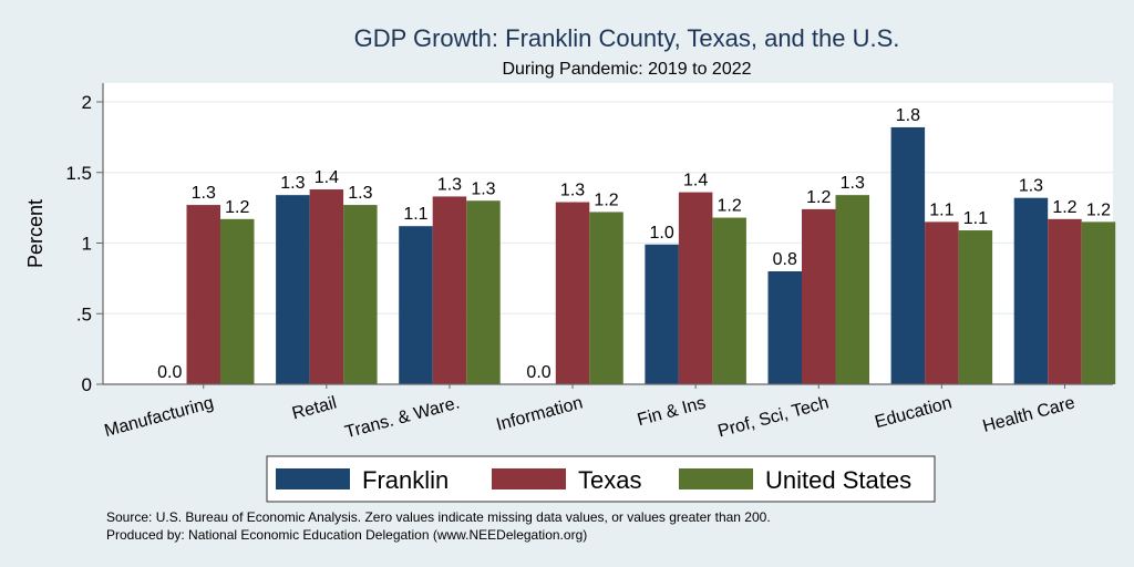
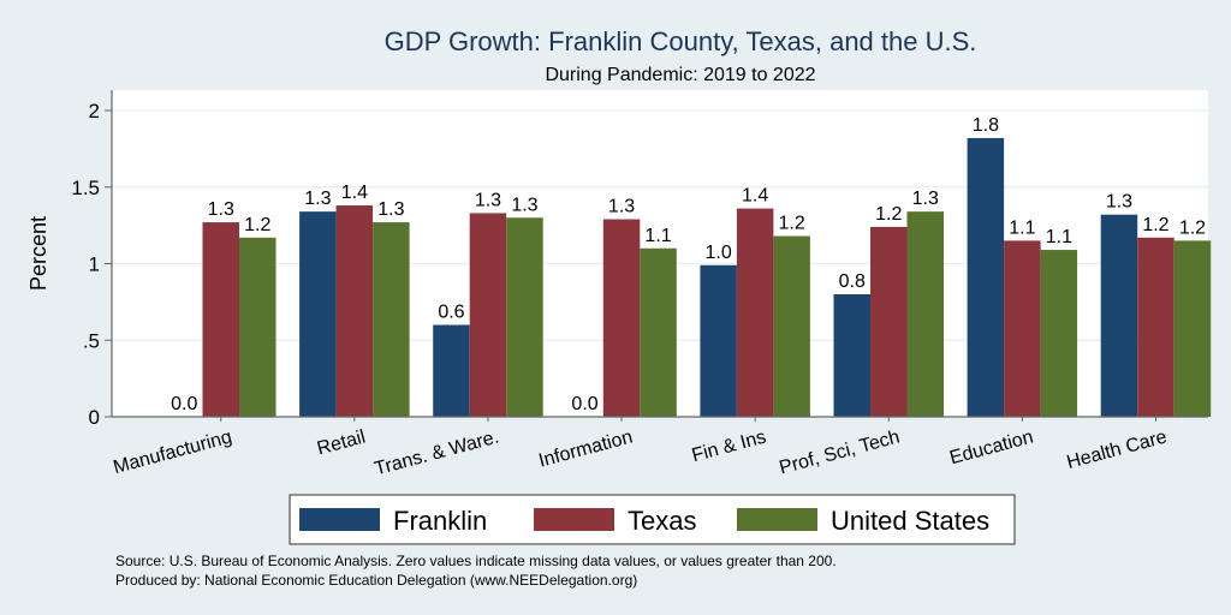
Franklin/Trans. & Ware.: 1.1 -> 0.6
United States/Information: 1.2 -> 1.1
